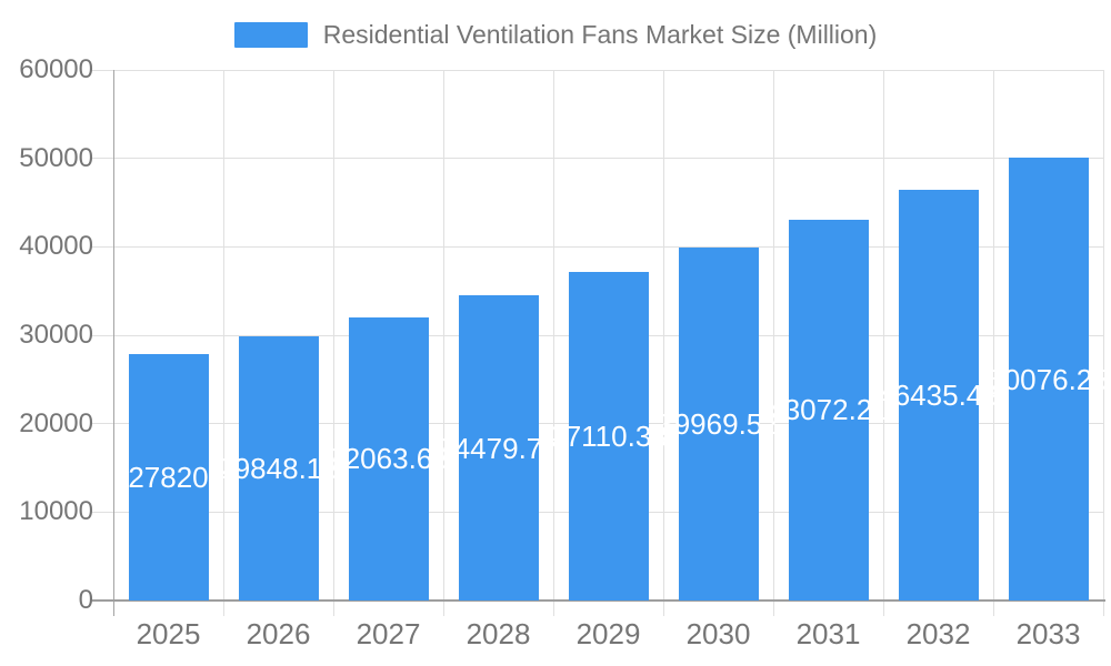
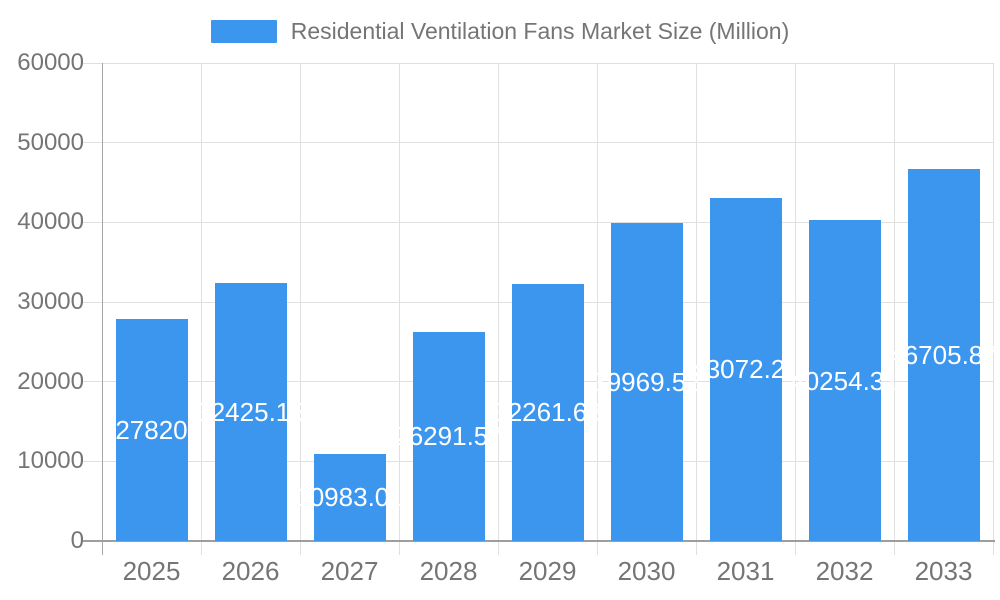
2026: 29848.18 -> 32425.15
2027: 32063.68 -> 10983.01
2028: 34479.77 -> 26291.57
2029: 37110.33 -> 32261.68
2032: 46435.48 -> 40254.31
2033: 50076.25 -> 46705.87
